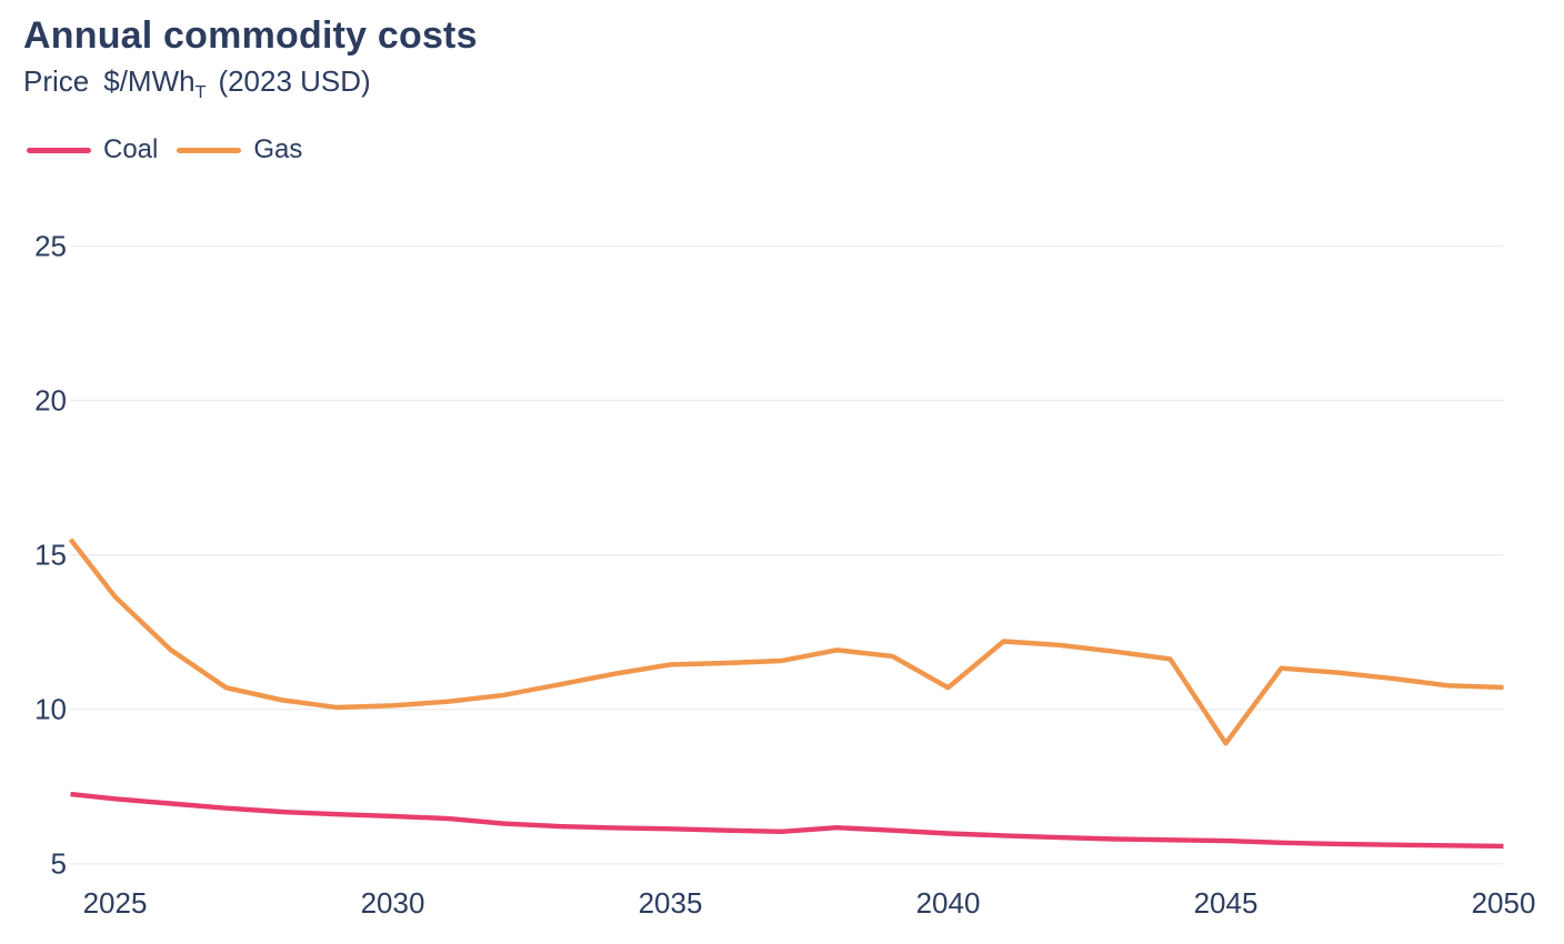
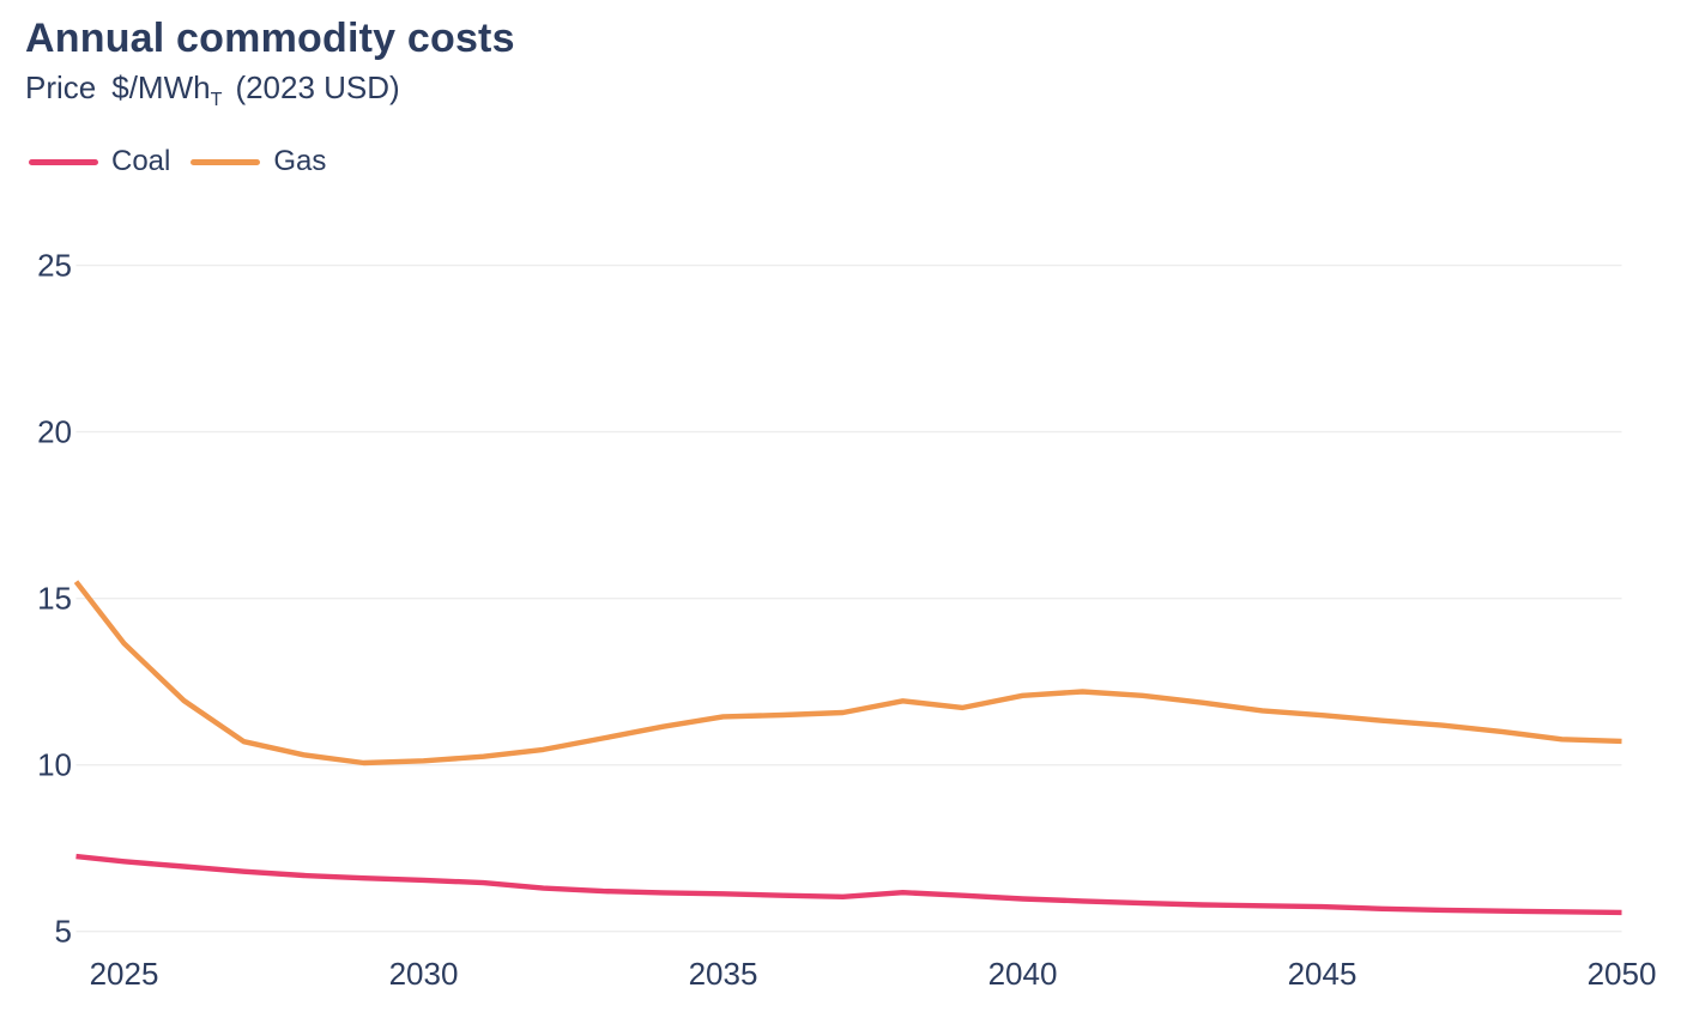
Gas/2040: 10.7 -> 12.1
Gas/2045: 8.9 -> 11.5
